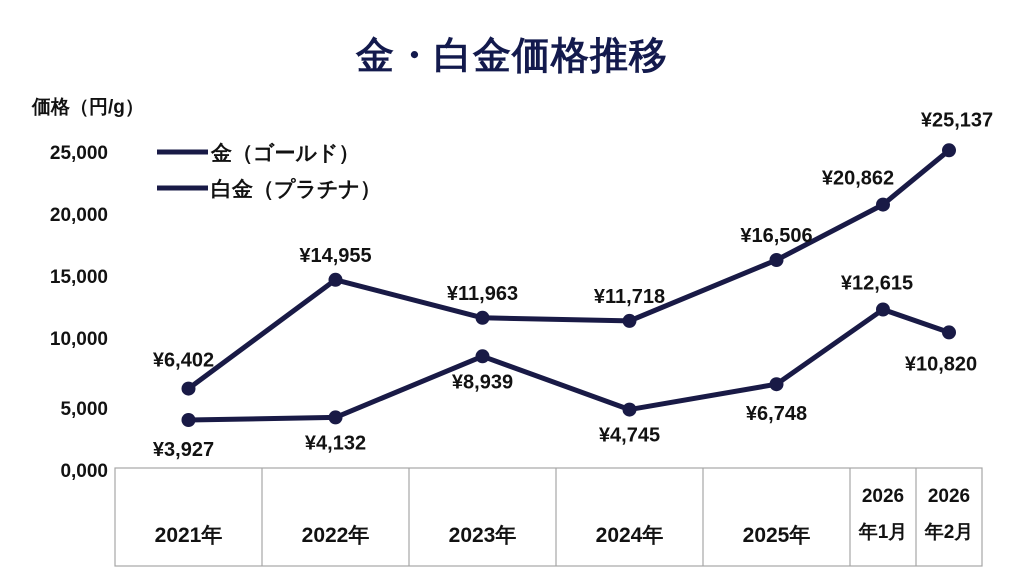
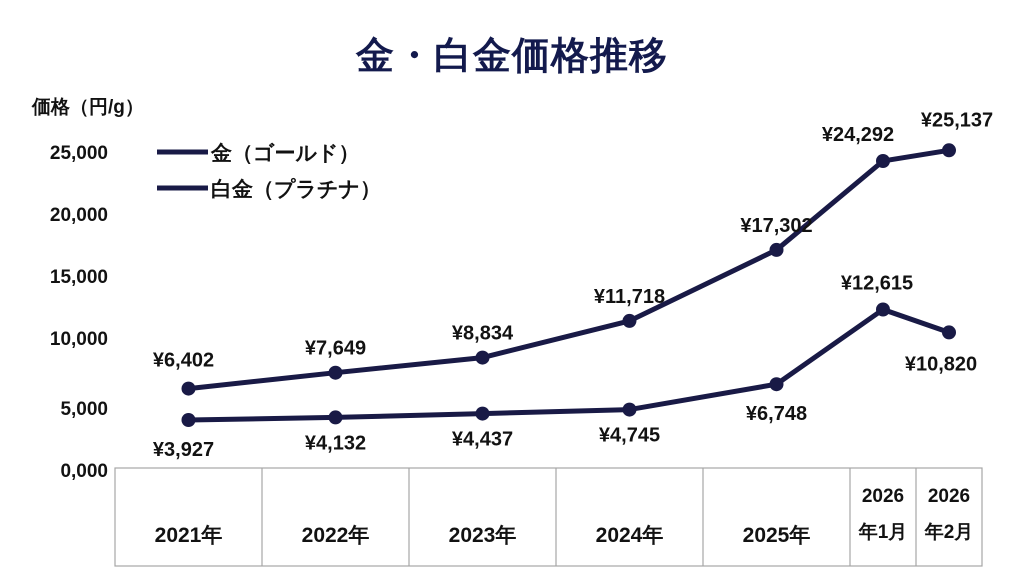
金（ゴールド）/2022年: ¥14,955 -> ¥7,649
金（ゴールド）/2023年: ¥11,963 -> ¥8,834
白金（プラチナ）/2023年: ¥8,939 -> ¥4,437
金（ゴールド）/2025年: ¥16,506 -> ¥17,302
金（ゴールド）/2026年1月: ¥20,862 -> ¥24,292
